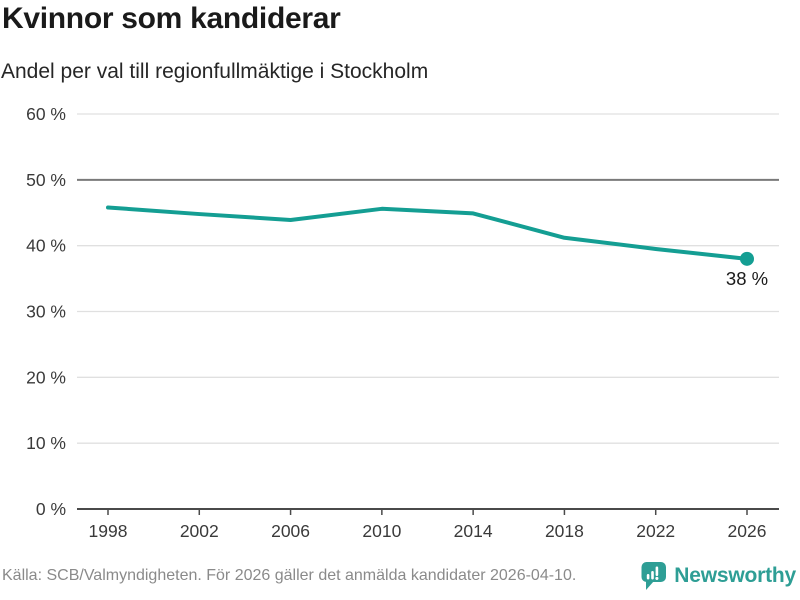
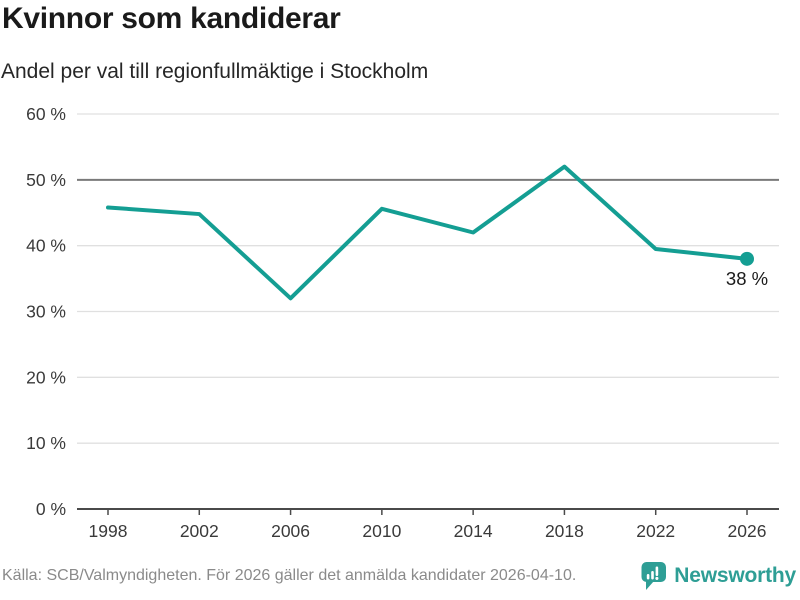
2006: 44% -> 32%
2014: 45% -> 42%
2018: 41% -> 52%
